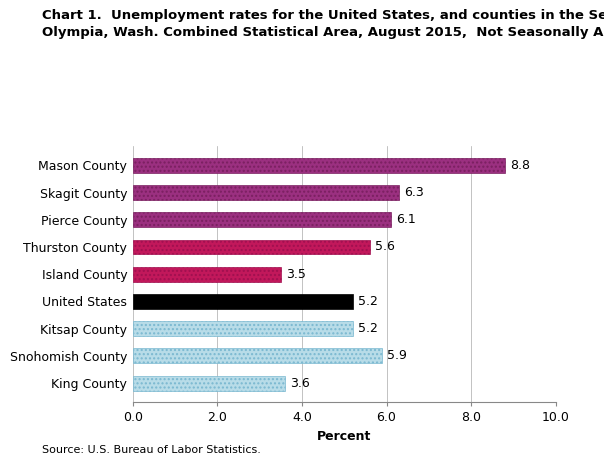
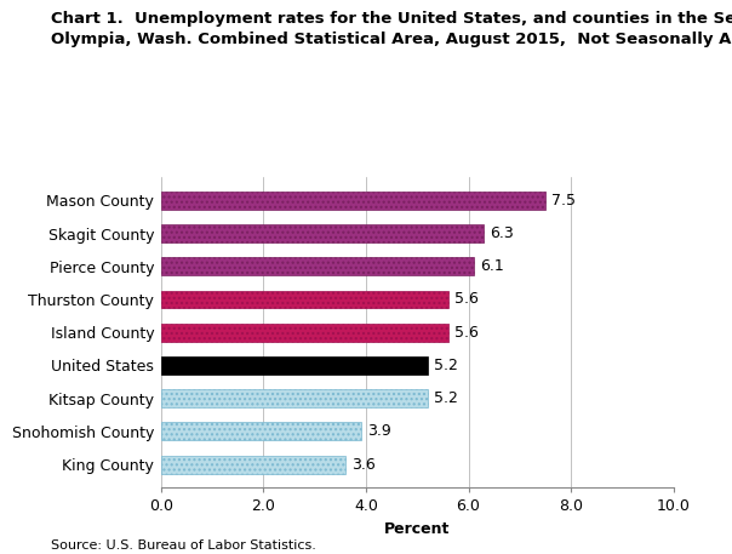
Mason County: 8.8 -> 7.5
Island County: 3.5 -> 5.6
Snohomish County: 5.9 -> 3.9
